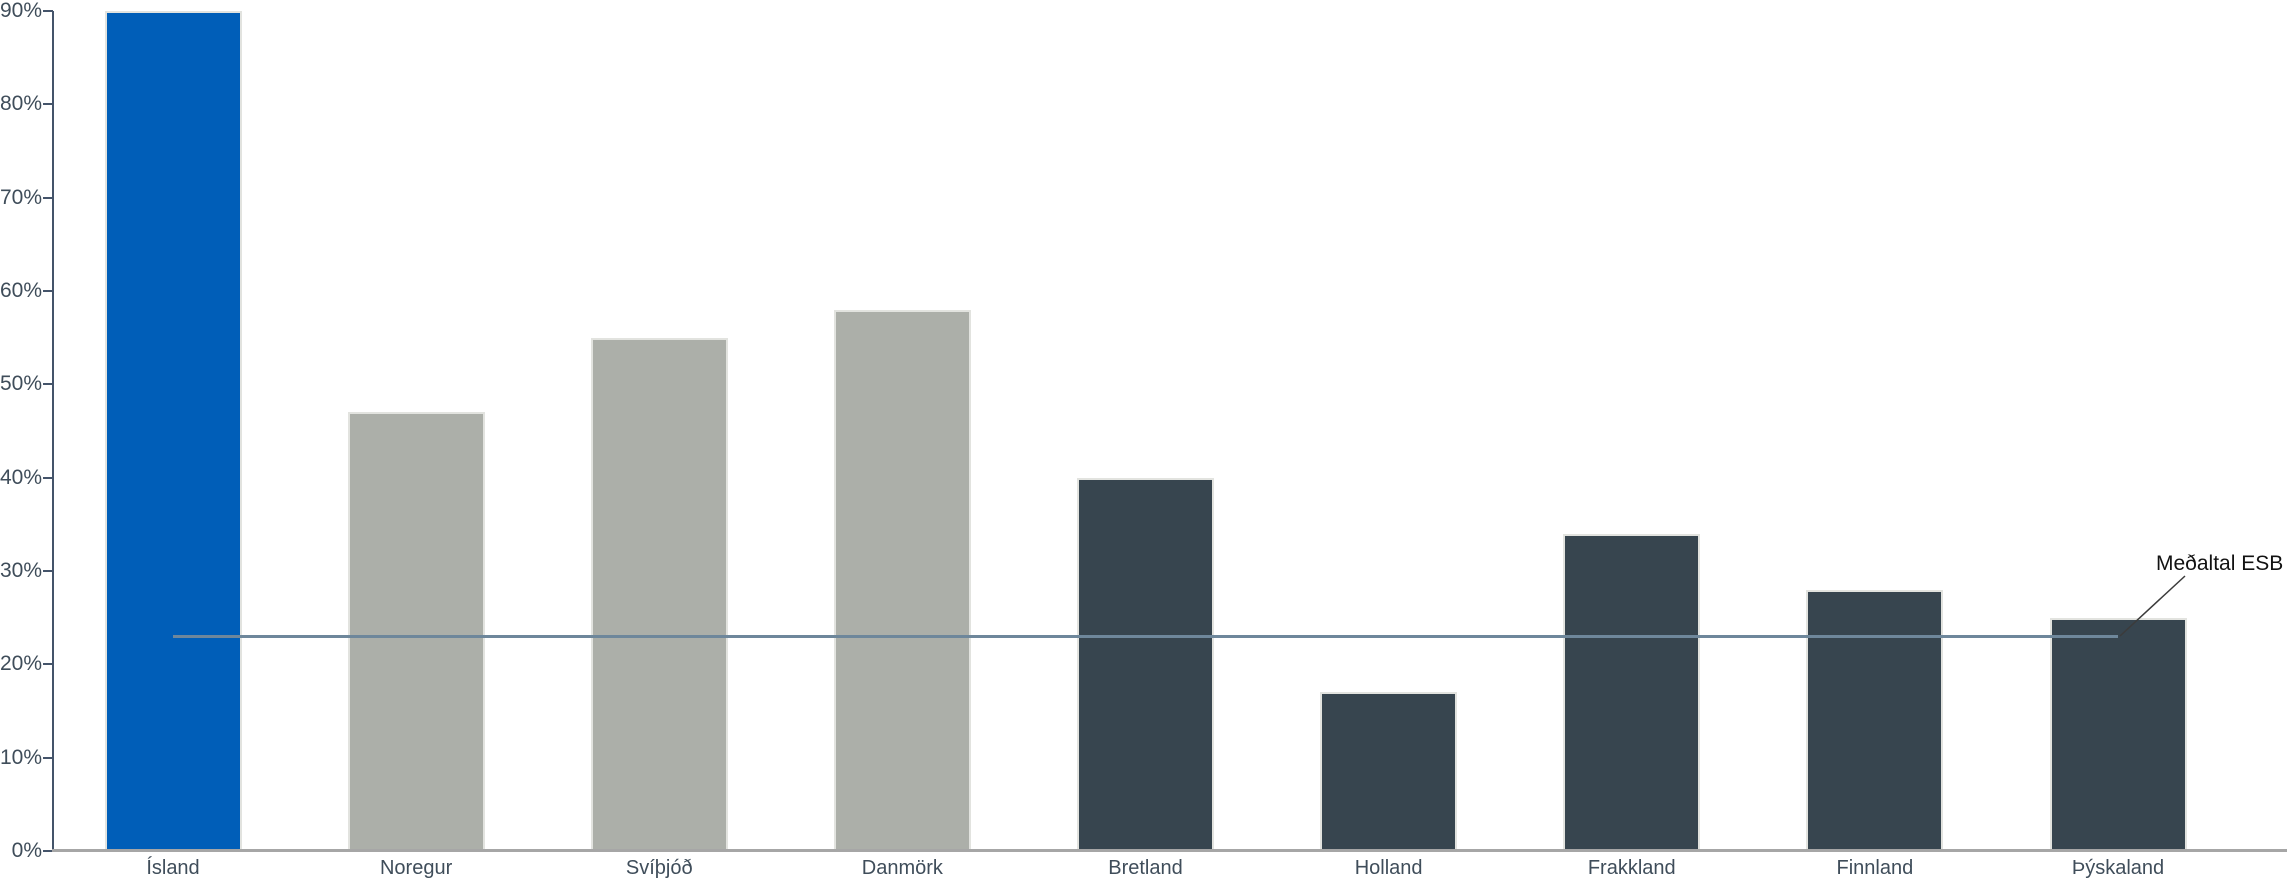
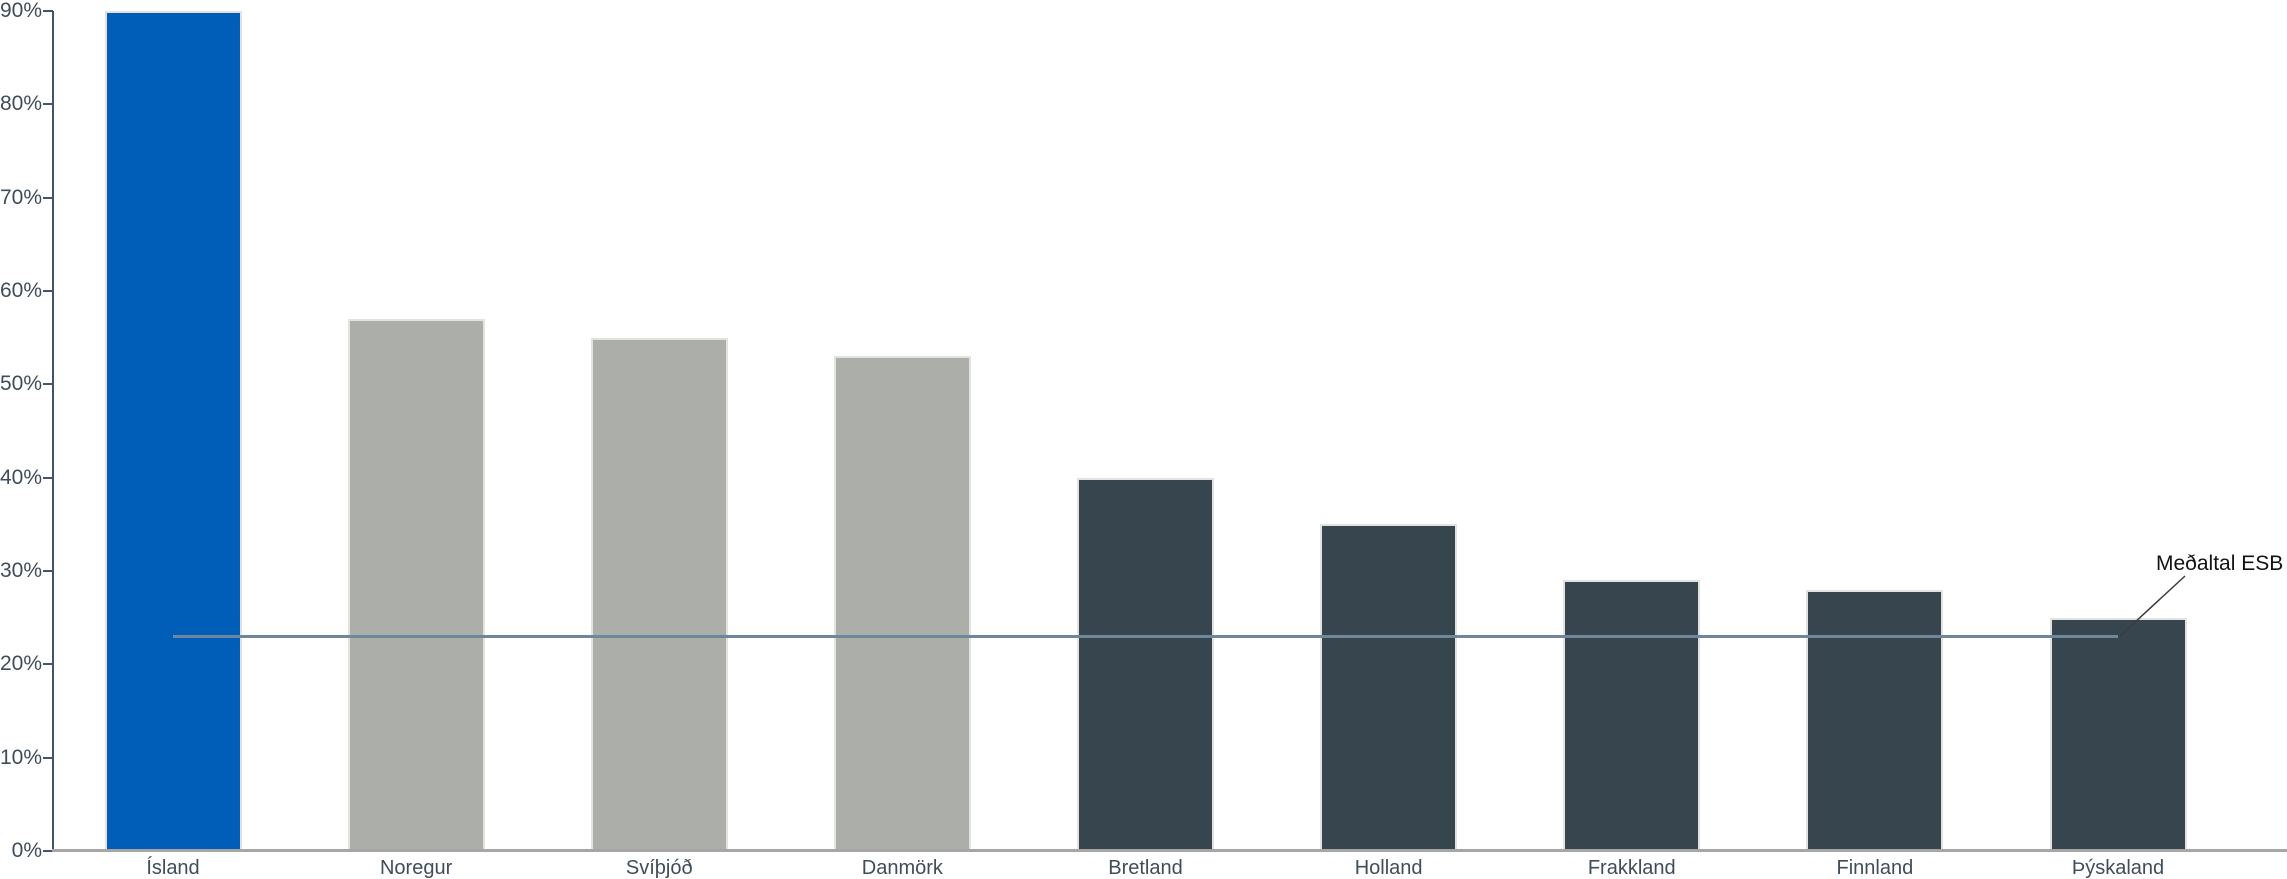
Noregur: 47% -> 57%
Danmörk: 58% -> 53%
Holland: 17% -> 35%
Frakkland: 34% -> 29%
